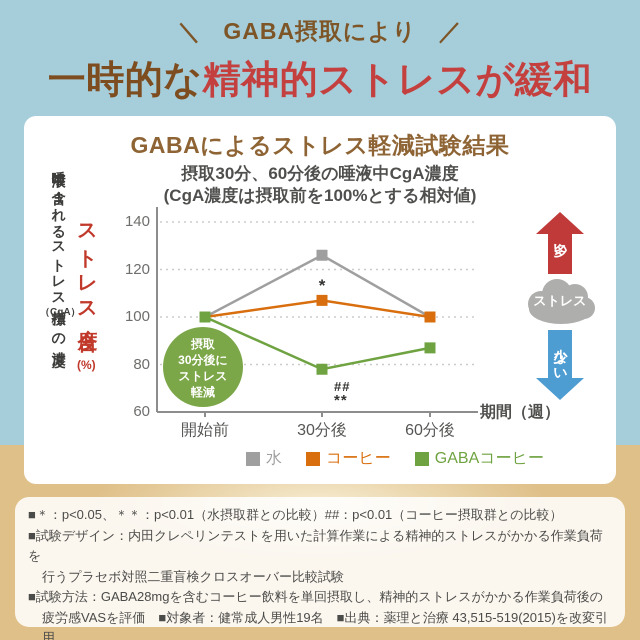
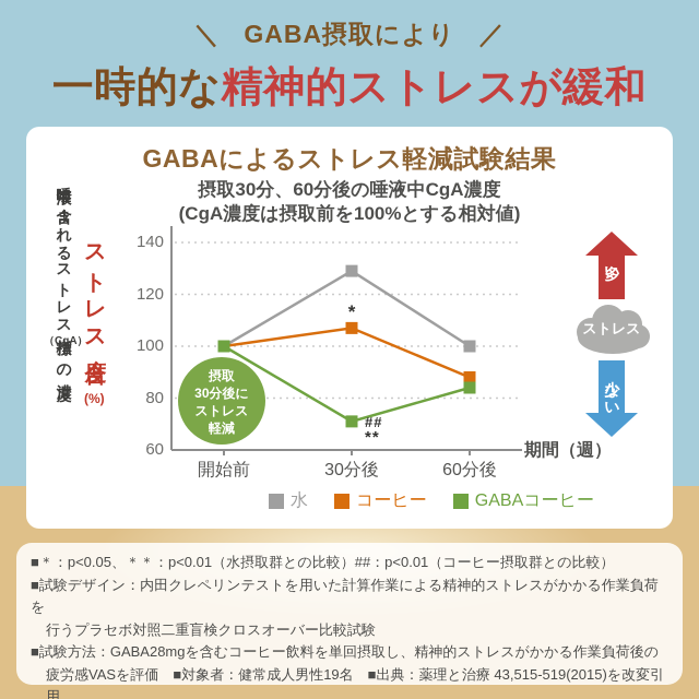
水/30分後: 126 -> 129
GABAコーヒー/30分後: 78 -> 71
コーヒー/60分後: 100 -> 88
GABAコーヒー/60分後: 87 -> 84
